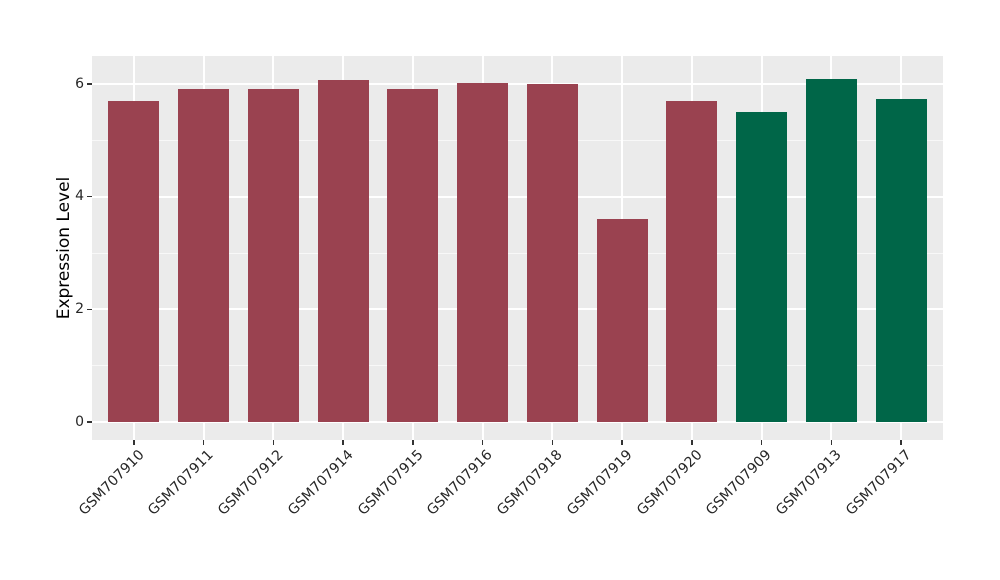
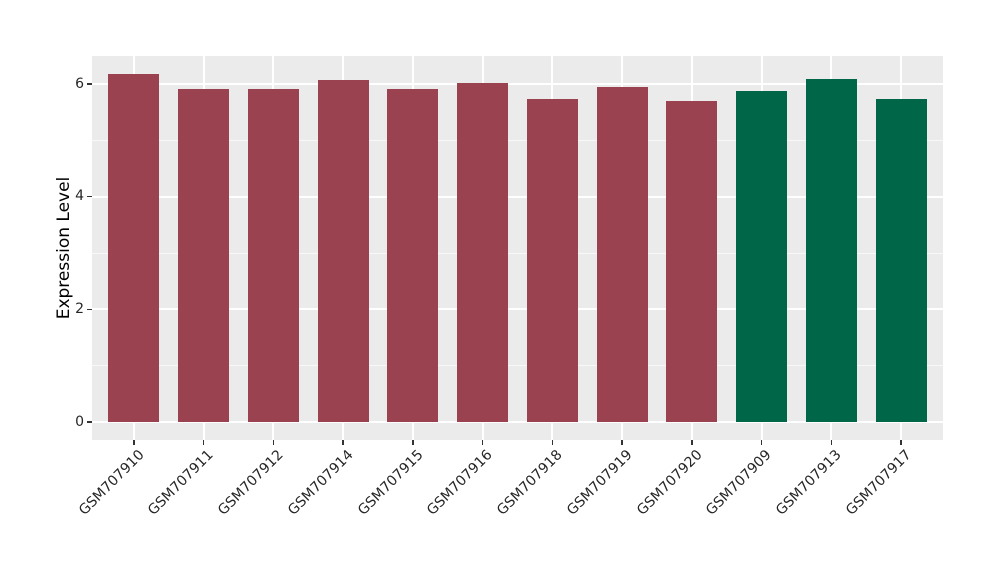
GSM707910: 5.7 -> 6.2
GSM707918: 6.0 -> 5.7
GSM707919: 3.6 -> 5.9
GSM707909: 5.5 -> 5.9
